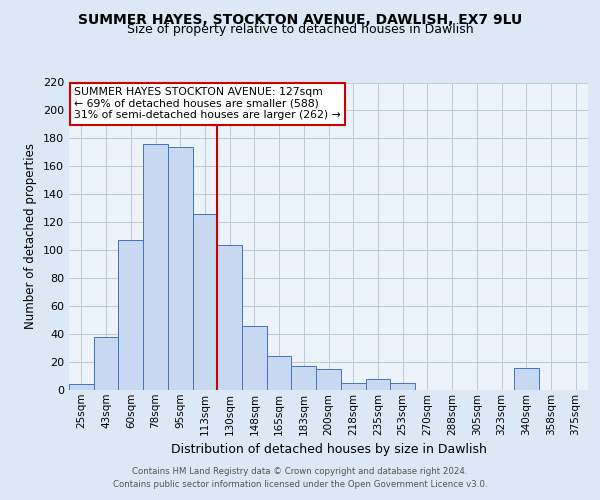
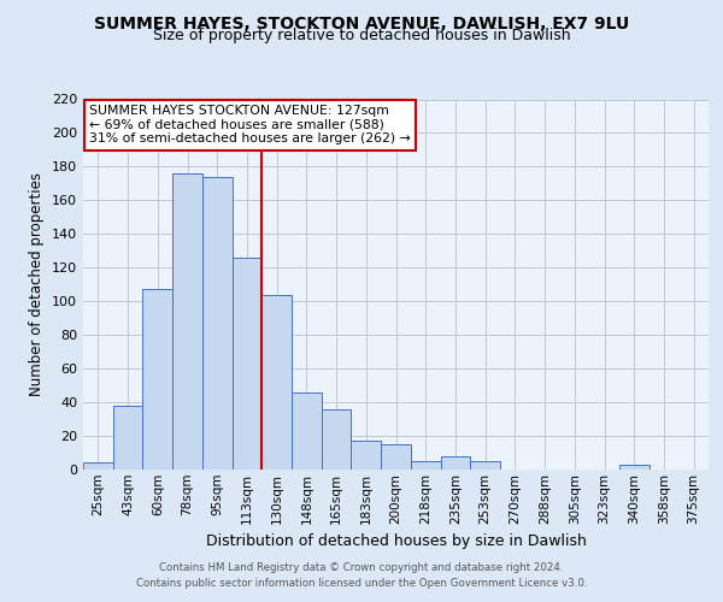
165sqm: 24 -> 36
340sqm: 16 -> 3
